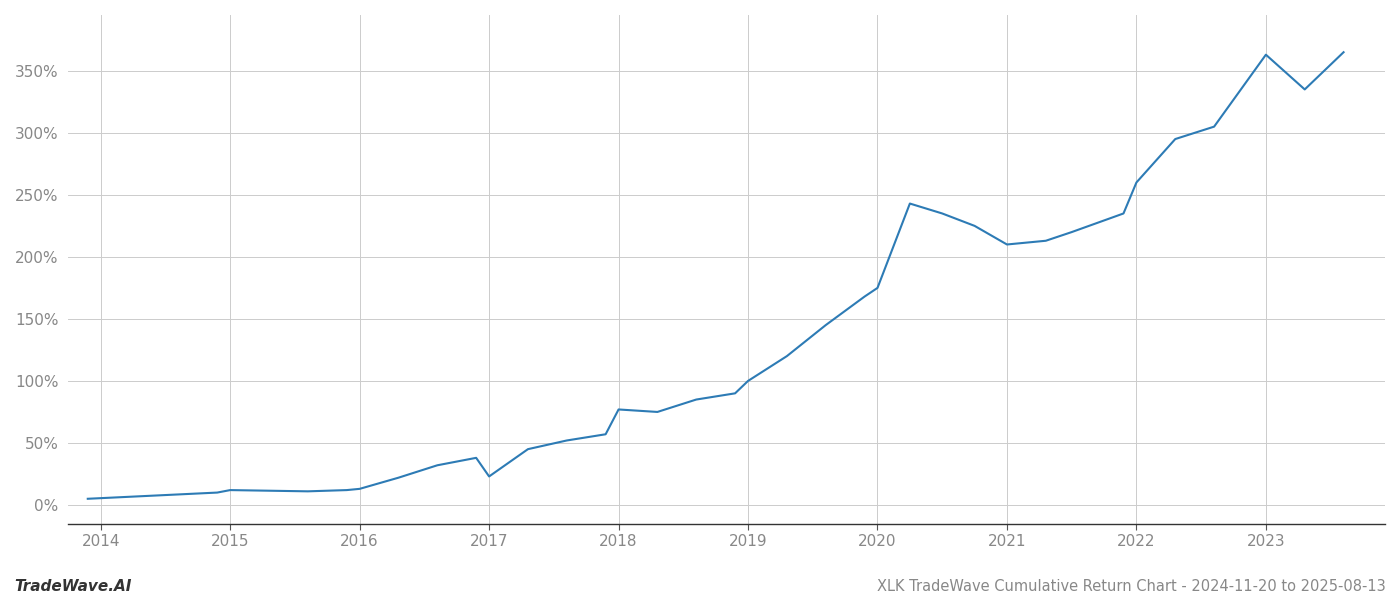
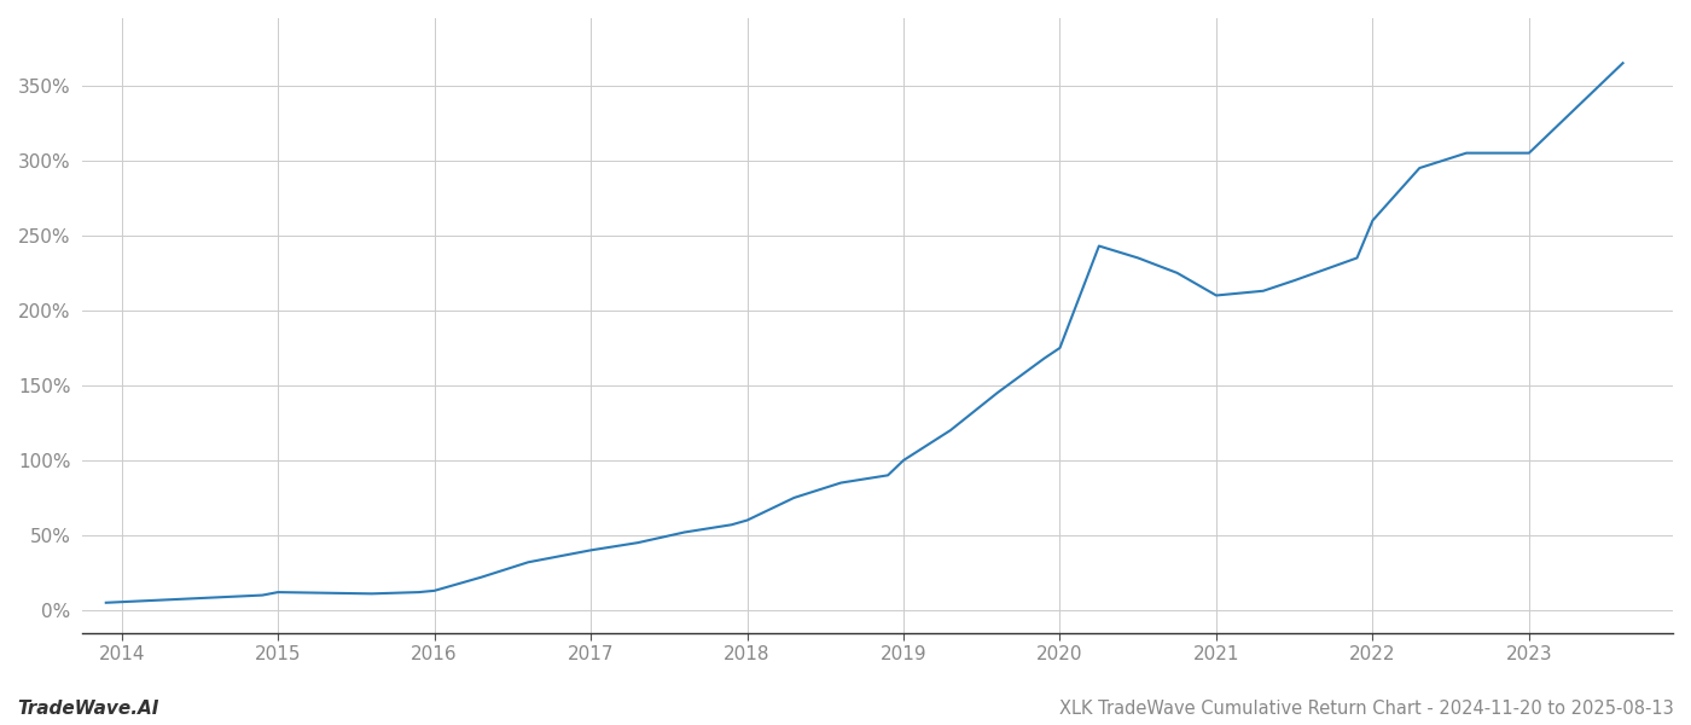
2017: 23% -> 40%
2018: 77% -> 60%
2023: 363% -> 305%
